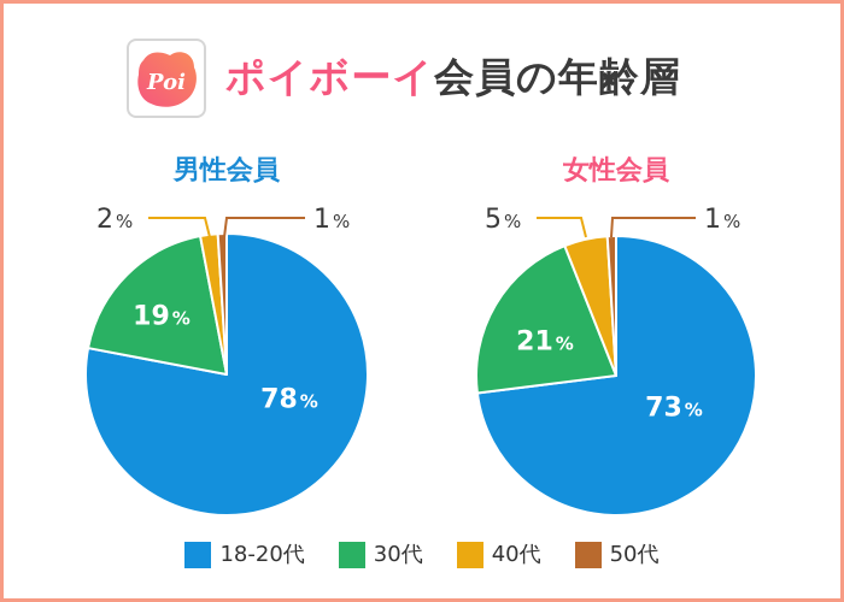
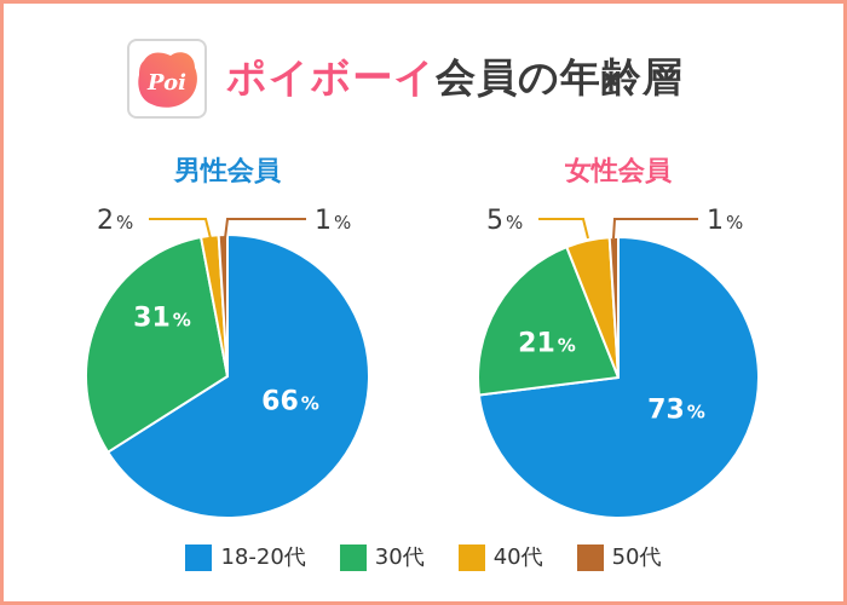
男性会員/18-20代: 78 -> 66
男性会員/30代: 19 -> 31
